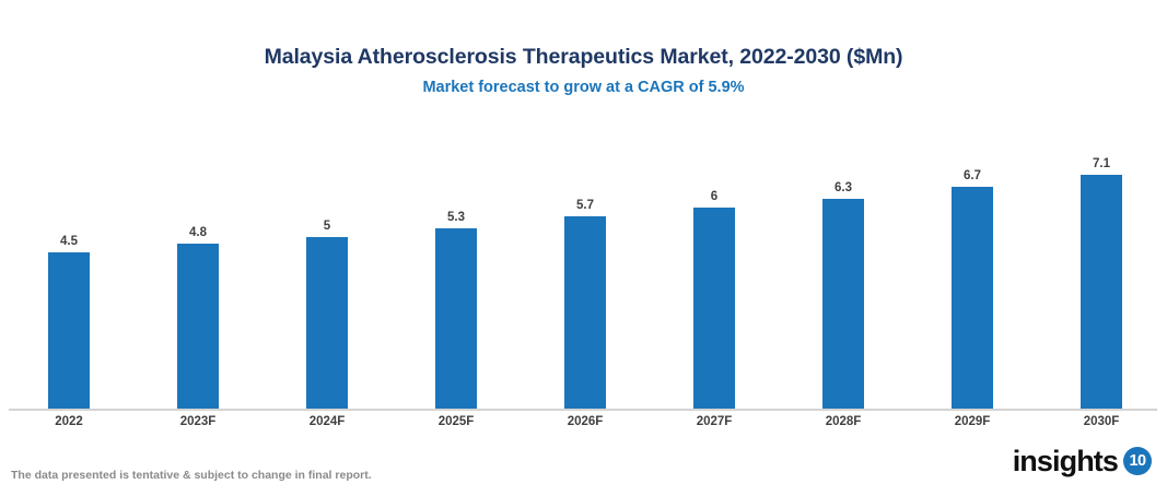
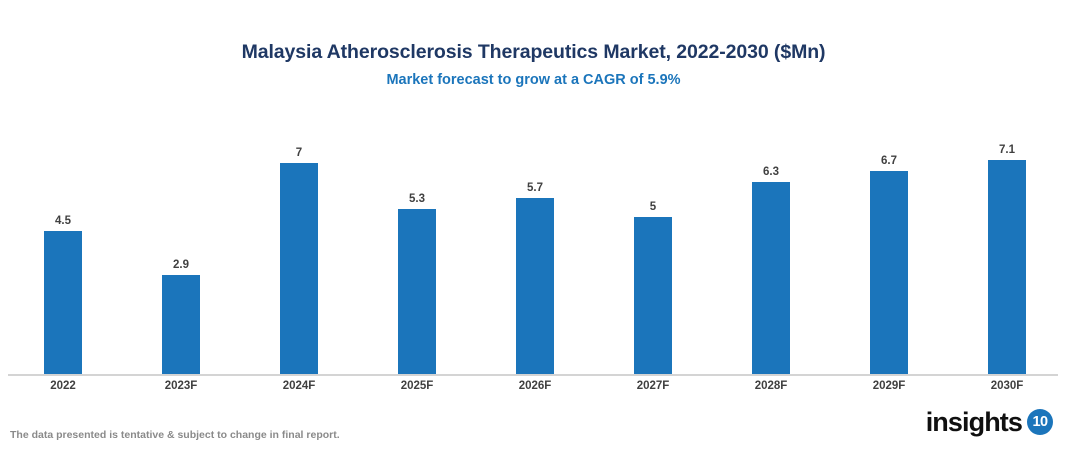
2023F: 4.8 -> 2.9
2024F: 5 -> 7
2027F: 6 -> 5
